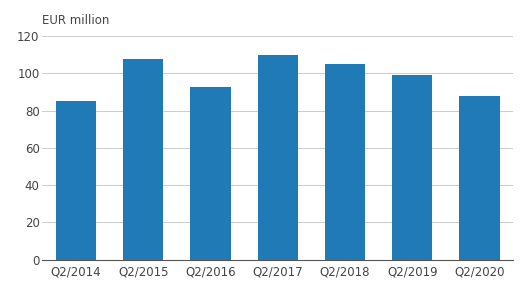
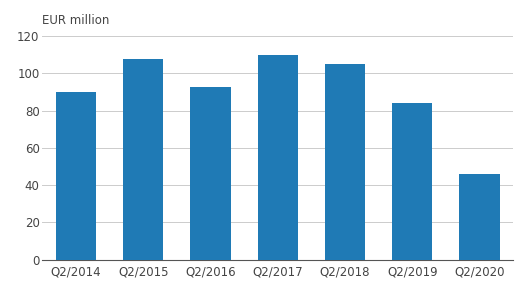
Q2/2014: 85 -> 90
Q2/2019: 99 -> 84
Q2/2020: 88 -> 46
